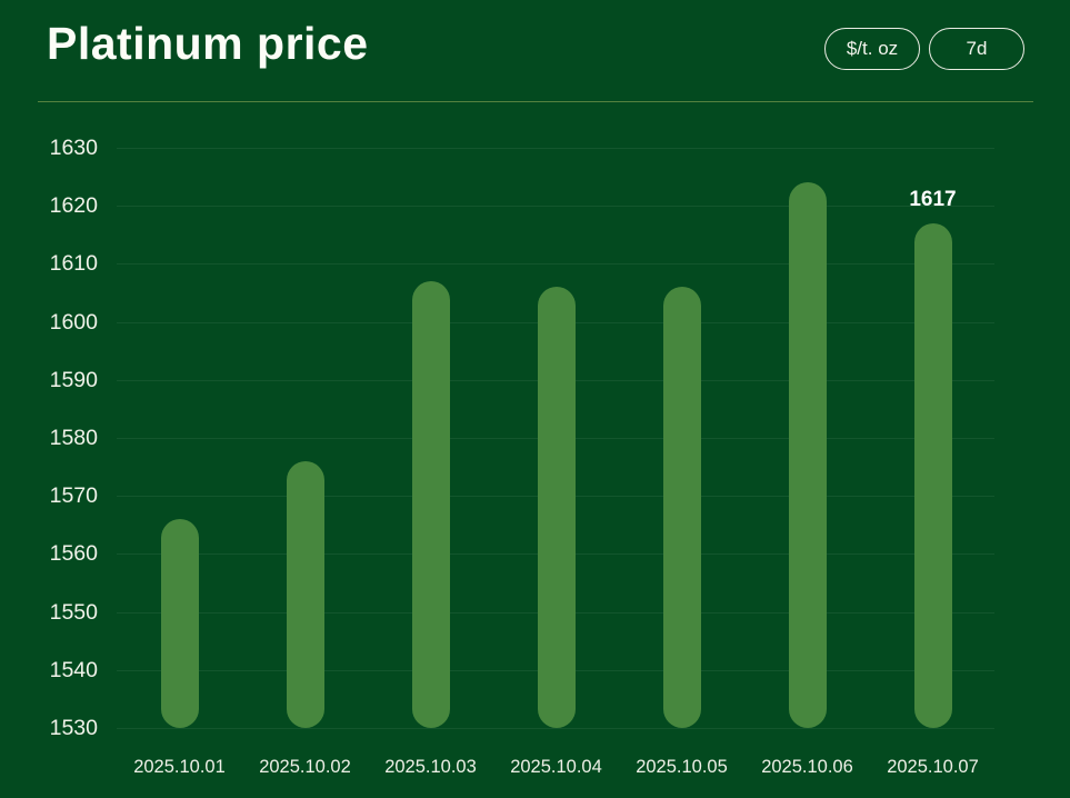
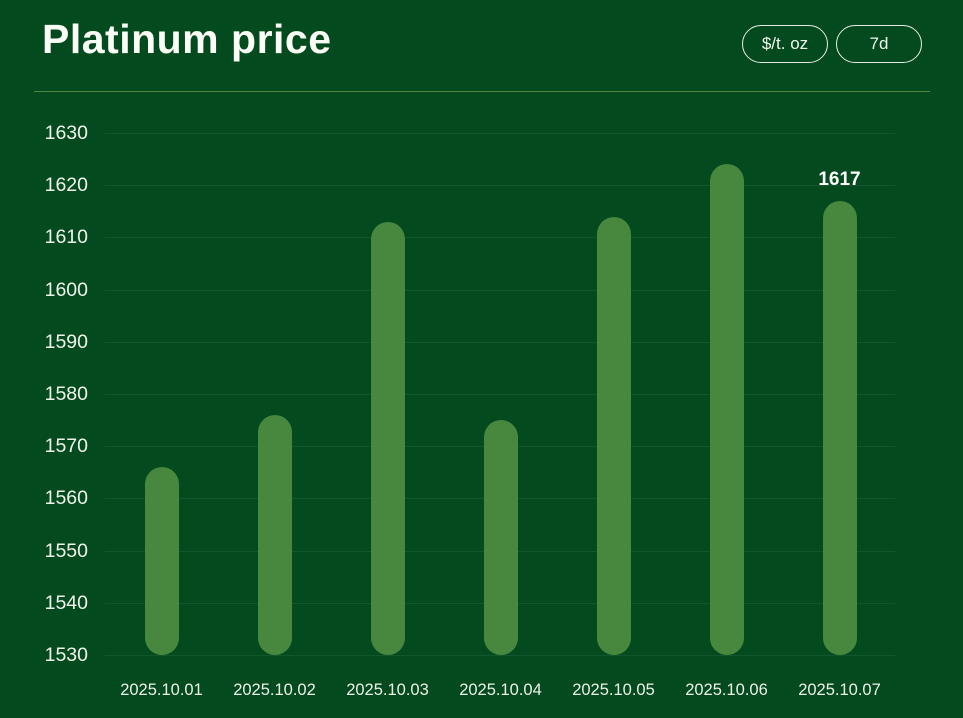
2025.10.03: 1607 -> 1613
2025.10.04: 1606 -> 1575
2025.10.05: 1606 -> 1614
